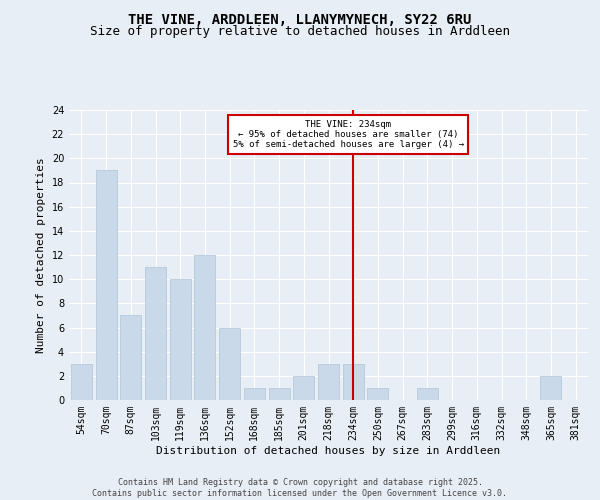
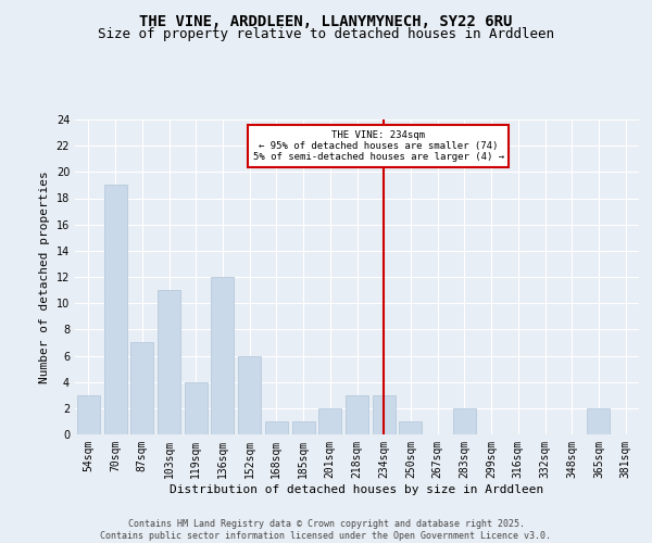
119sqm: 10 -> 4
283sqm: 1 -> 2
